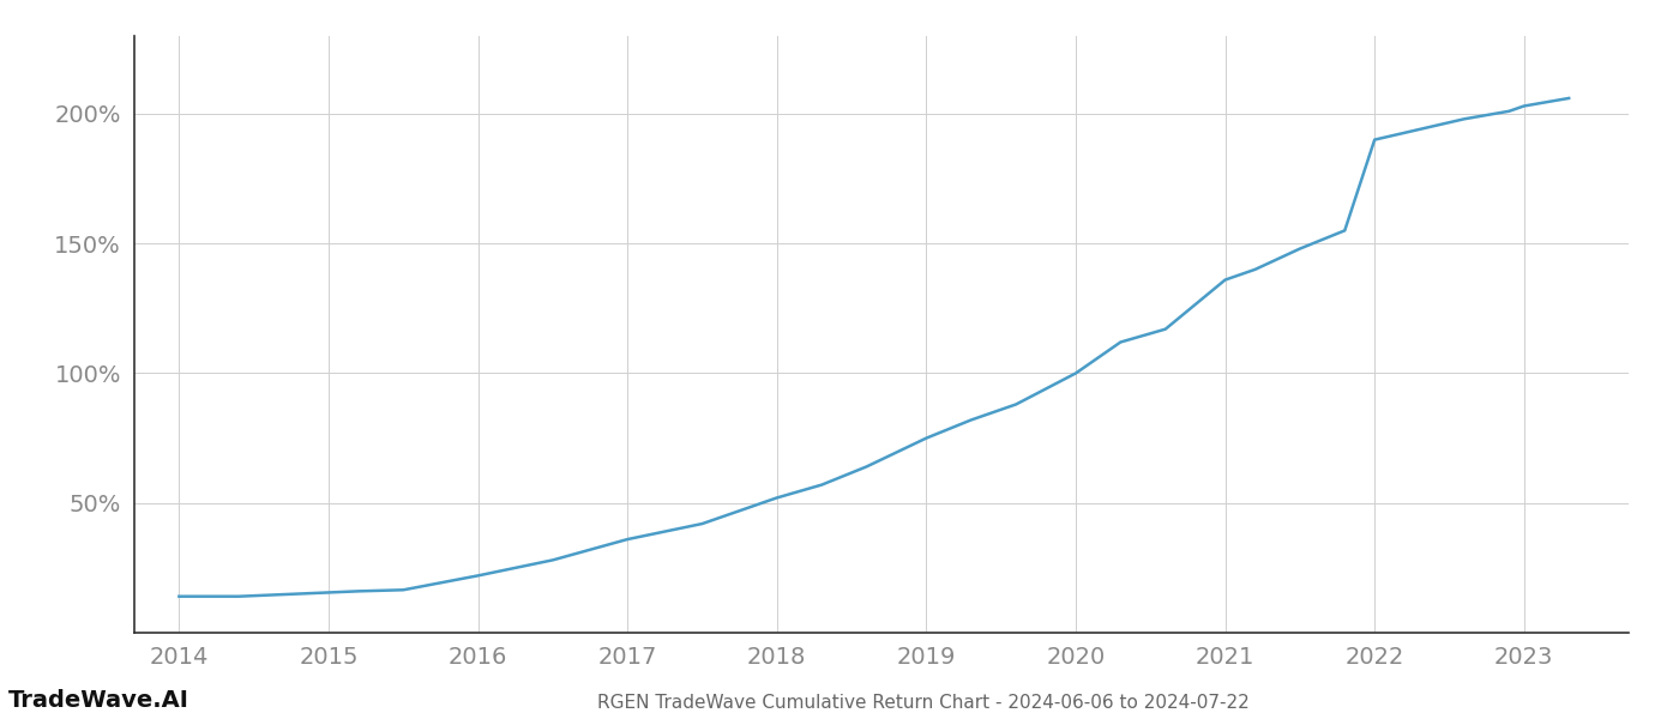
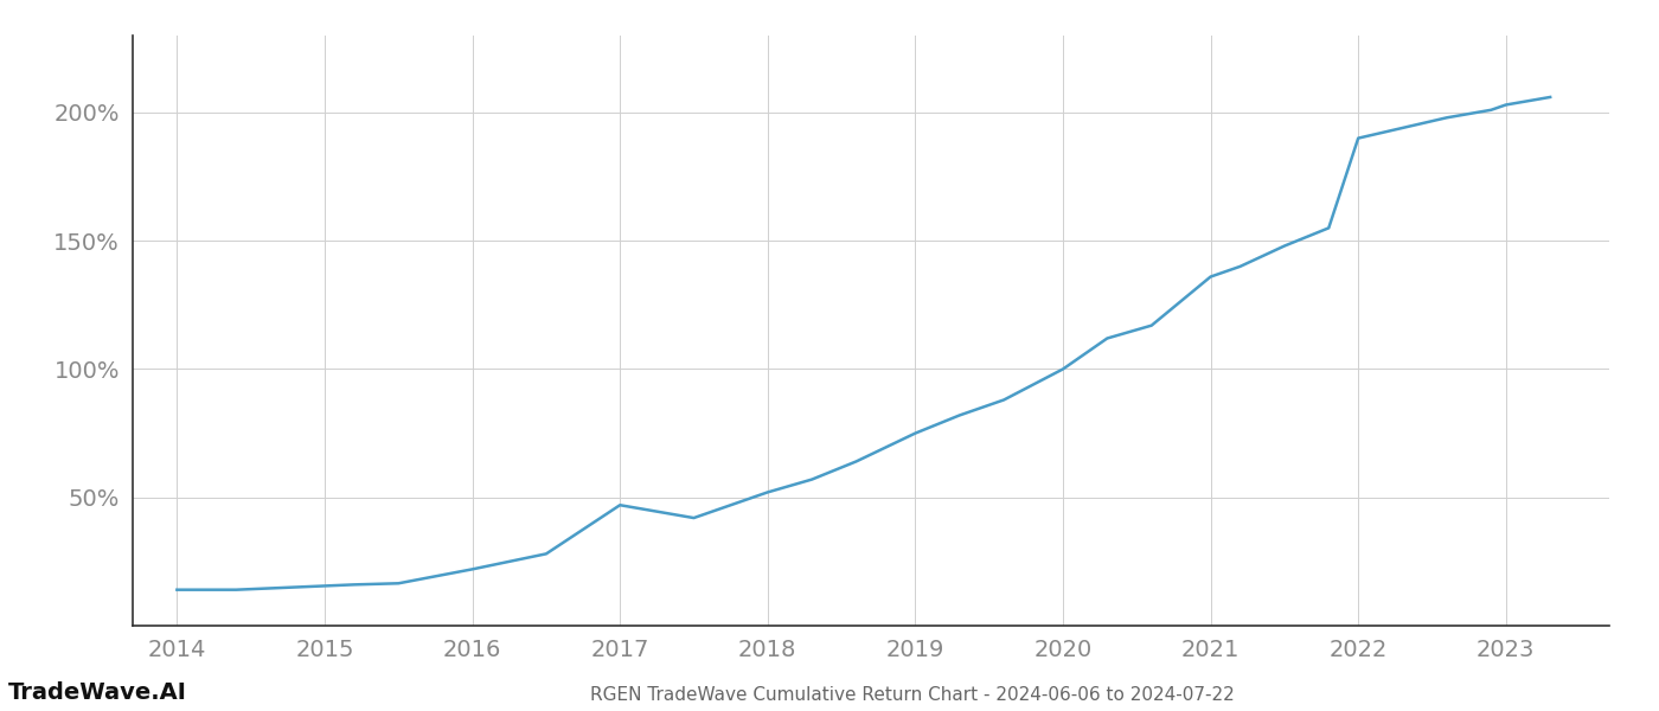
2017: 36.0% -> 47.0%
